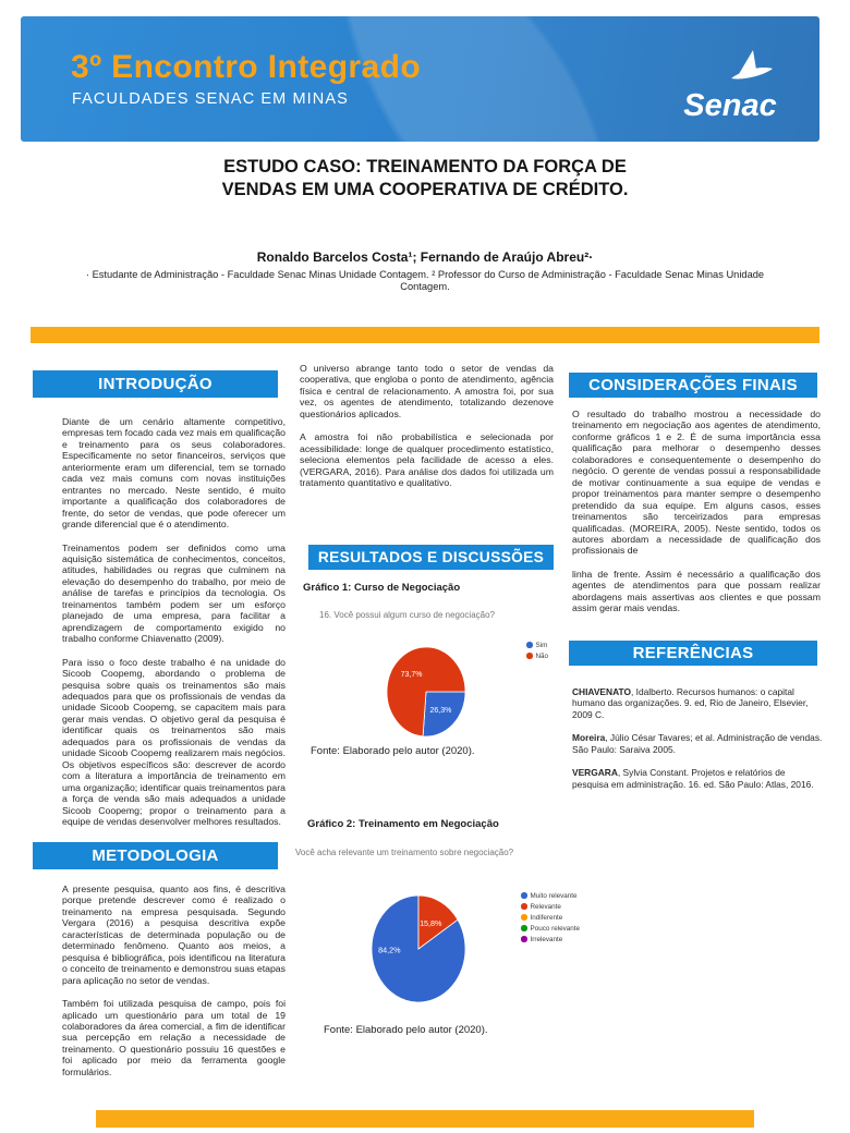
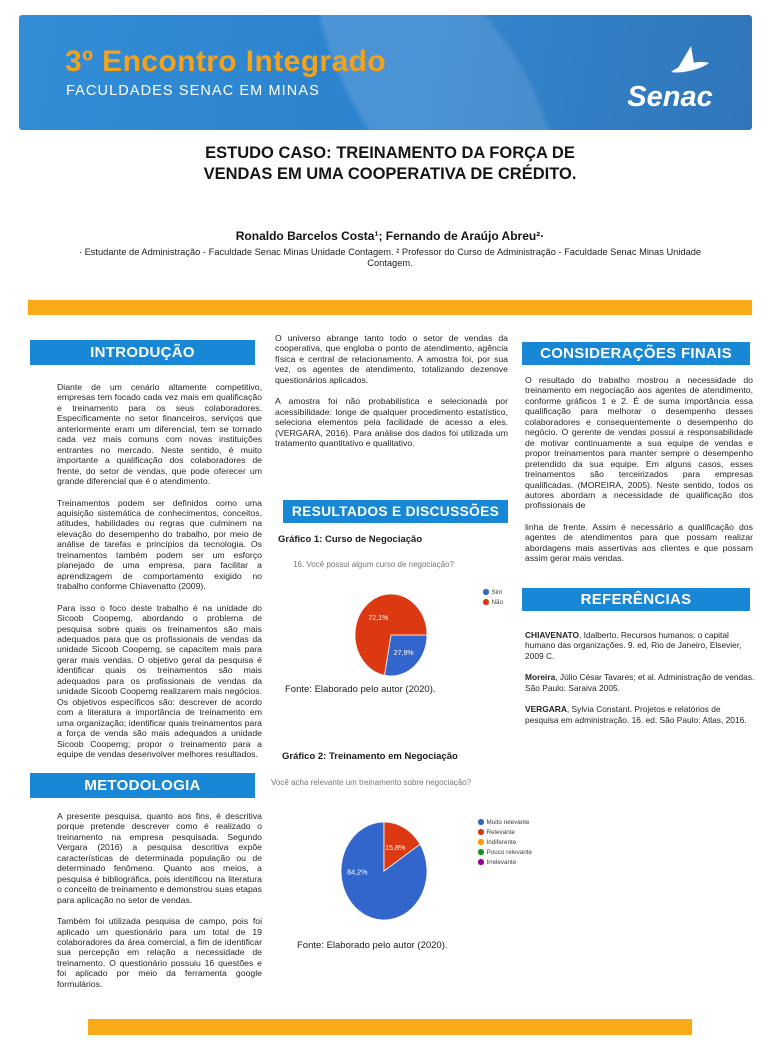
Gráfico 1: Curso de Negociação/Sim: 26,3% -> 27,9%
Gráfico 1: Curso de Negociação/Não: 73,7% -> 72,1%
